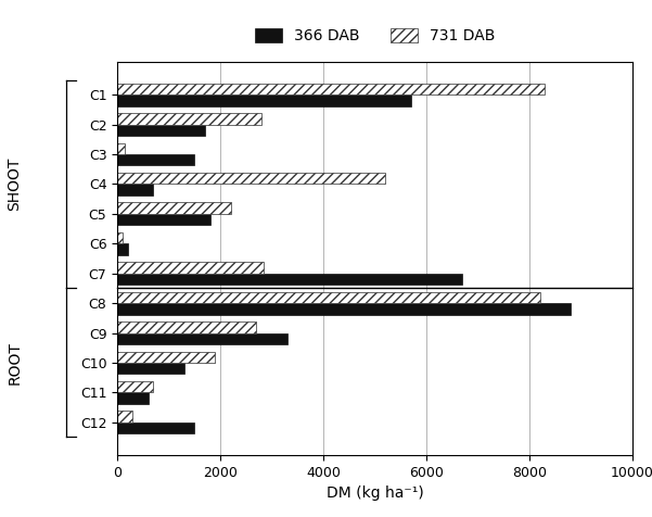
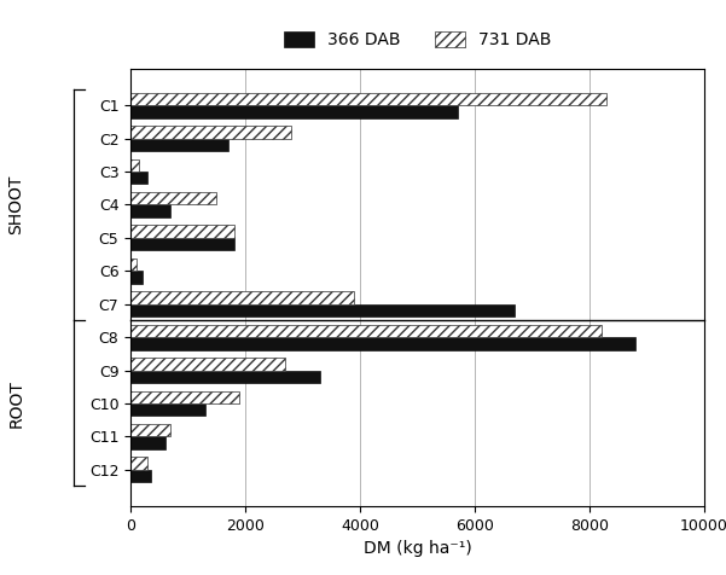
366 DAB/C3: 1500 -> 300
731 DAB/C4: 5200 -> 1500
731 DAB/C5: 2200 -> 1800
731 DAB/C7: 2850 -> 3900
366 DAB/C12: 1500 -> 350
